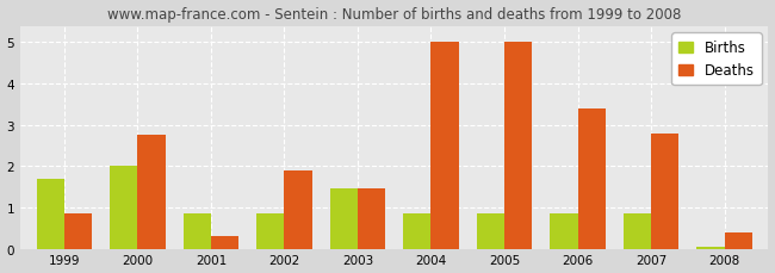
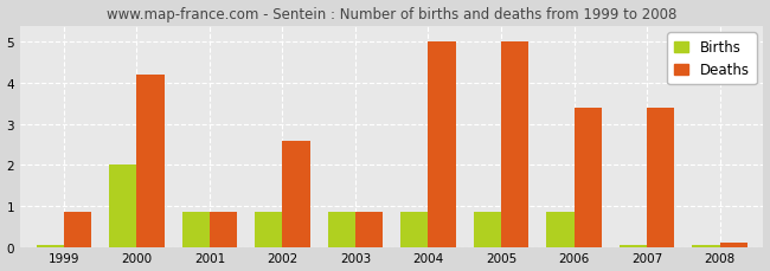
Births/1999: 1.70 -> 0.05
Deaths/2000: 2.75 -> 4.20
Deaths/2001: 0.30 -> 0.85
Deaths/2002: 1.90 -> 2.60
Births/2003: 1.45 -> 0.85
Deaths/2003: 1.45 -> 0.85
Births/2007: 0.85 -> 0.05
Deaths/2007: 2.80 -> 3.40
Deaths/2008: 0.40 -> 0.10
